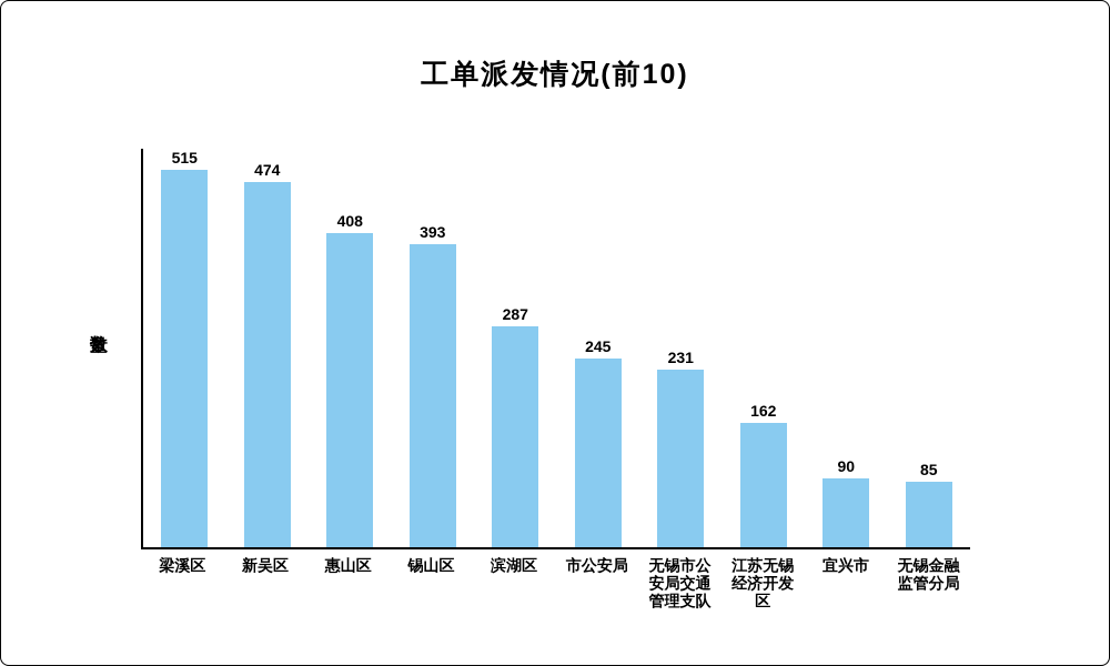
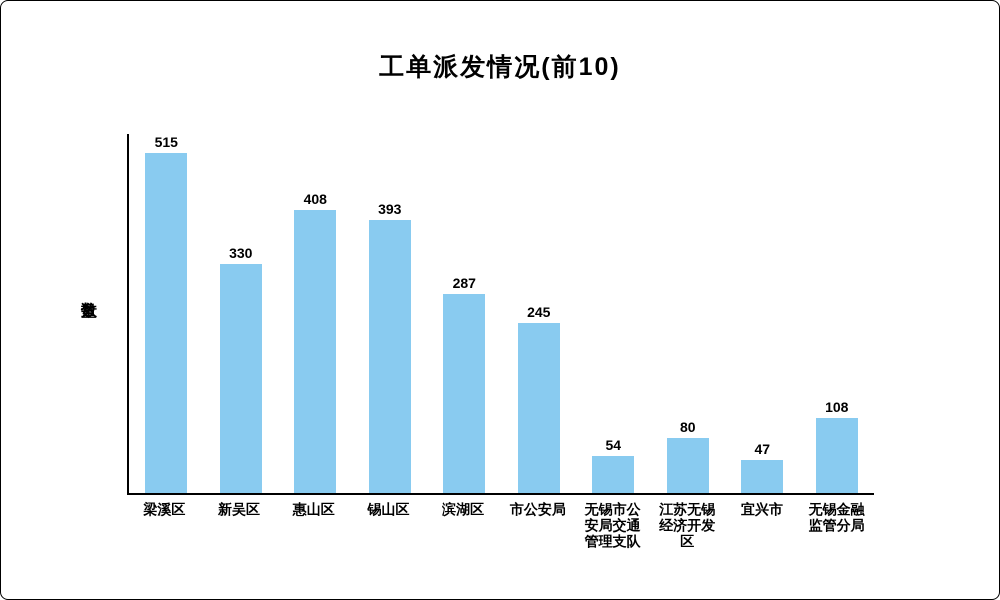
新吴区: 474 -> 330
无锡市公安局交通管理支队: 231 -> 54
江苏无锡经济开发区: 162 -> 80
宜兴市: 90 -> 47
无锡金融监管分局: 85 -> 108
